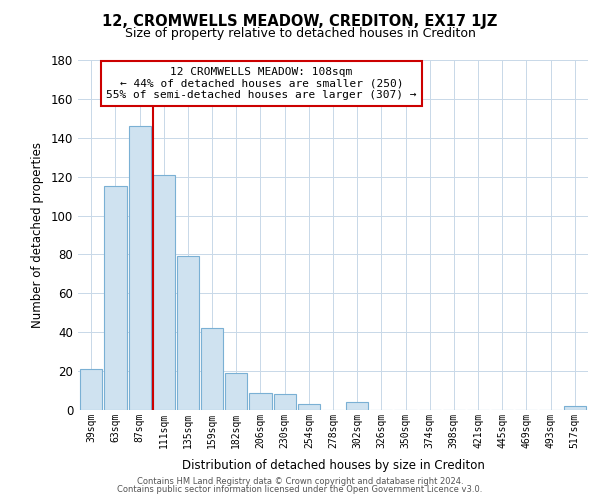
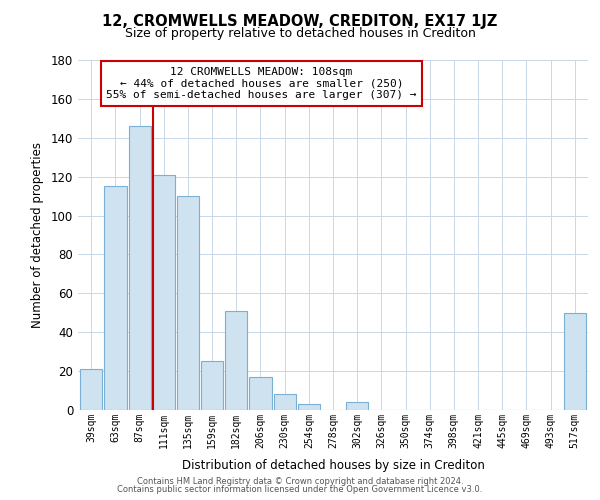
135sqm: 79 -> 110
159sqm: 42 -> 25
182sqm: 19 -> 51
206sqm: 9 -> 17
517sqm: 2 -> 50
